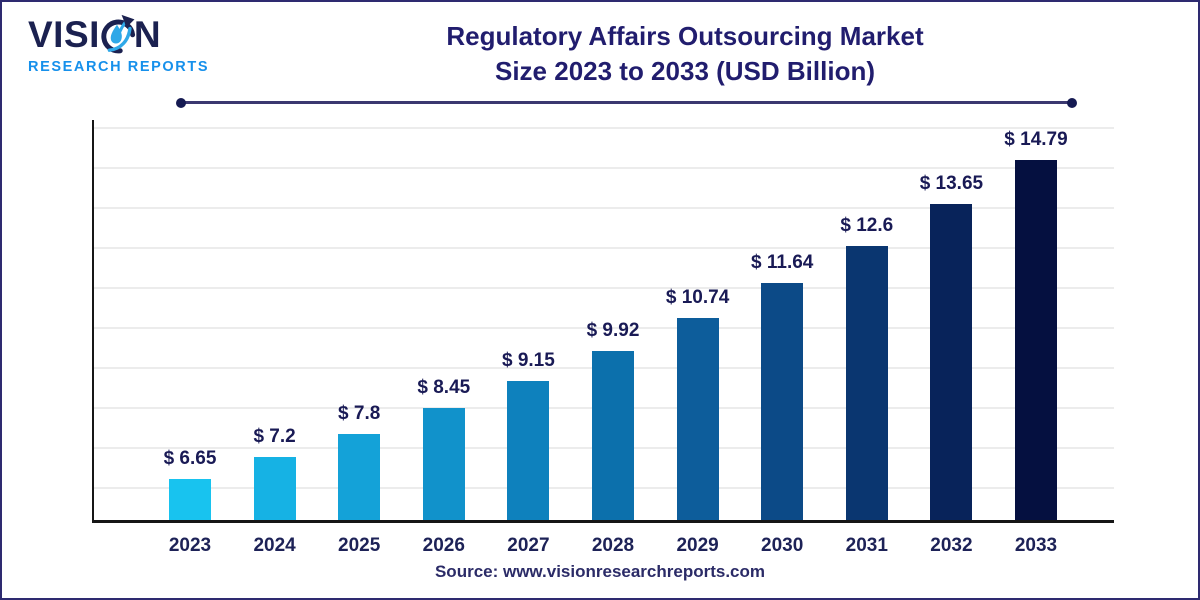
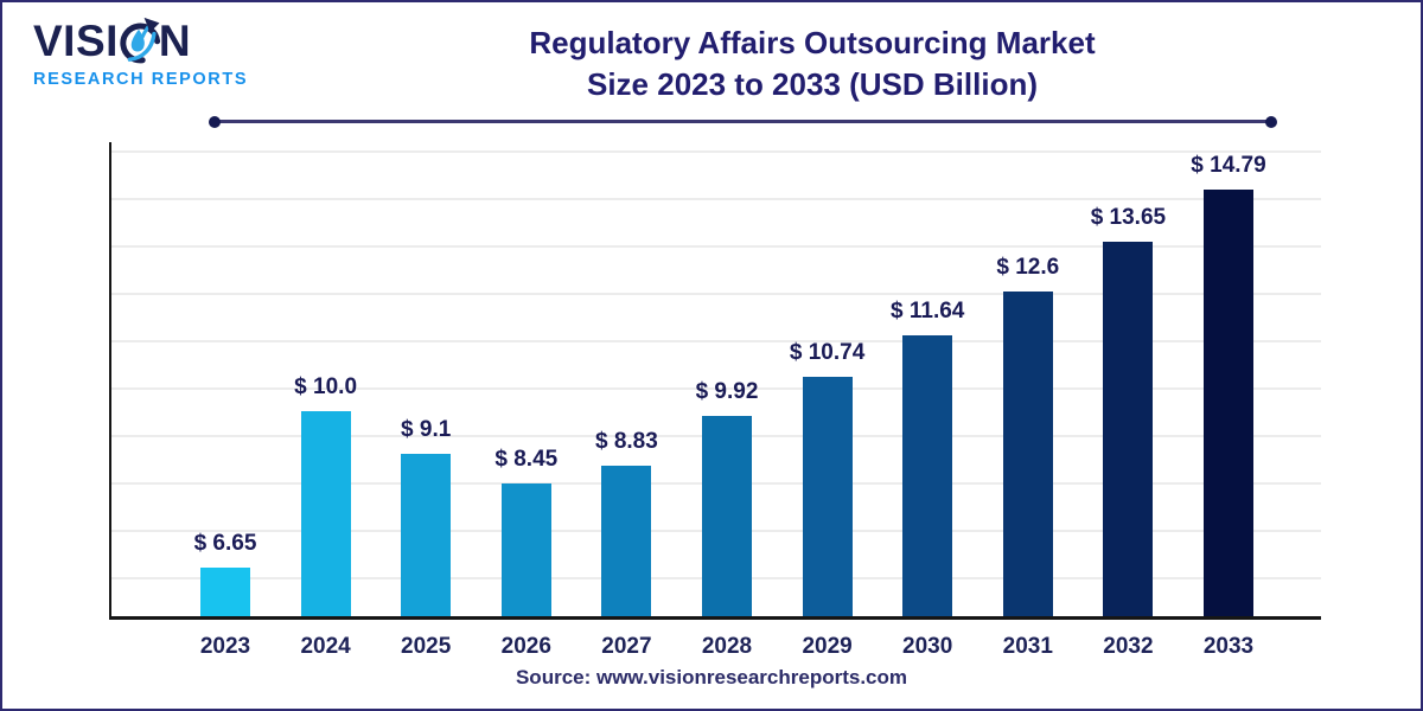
2024: 7.2 -> 10.0
2025: 7.8 -> 9.1
2027: 9.15 -> 8.83
